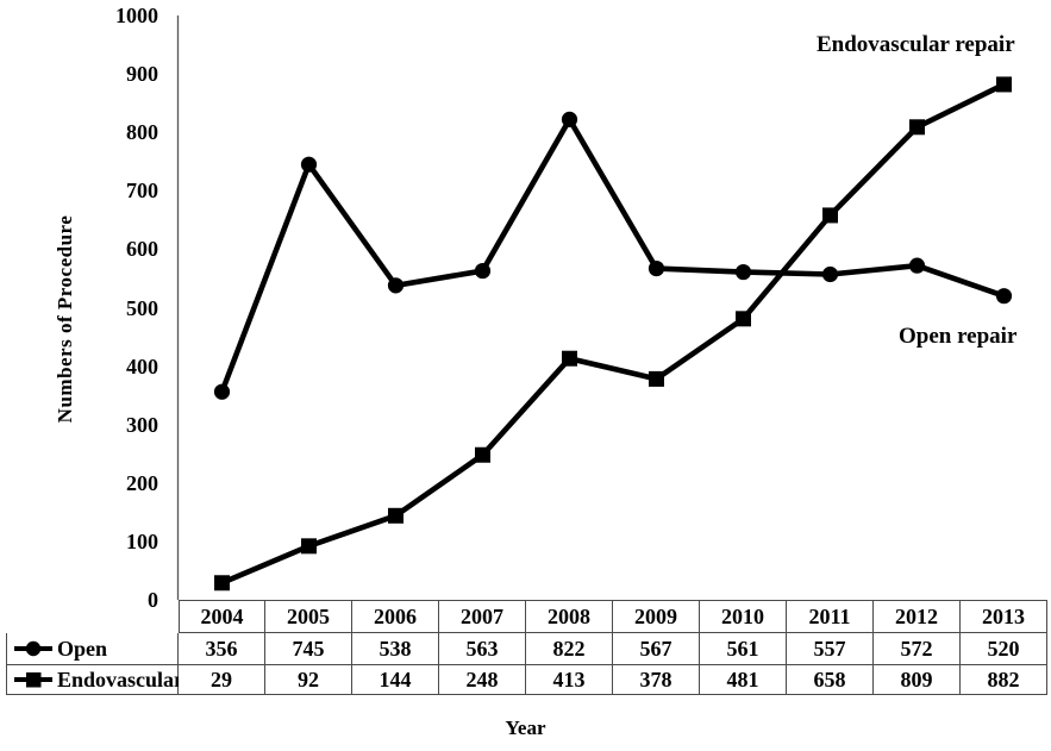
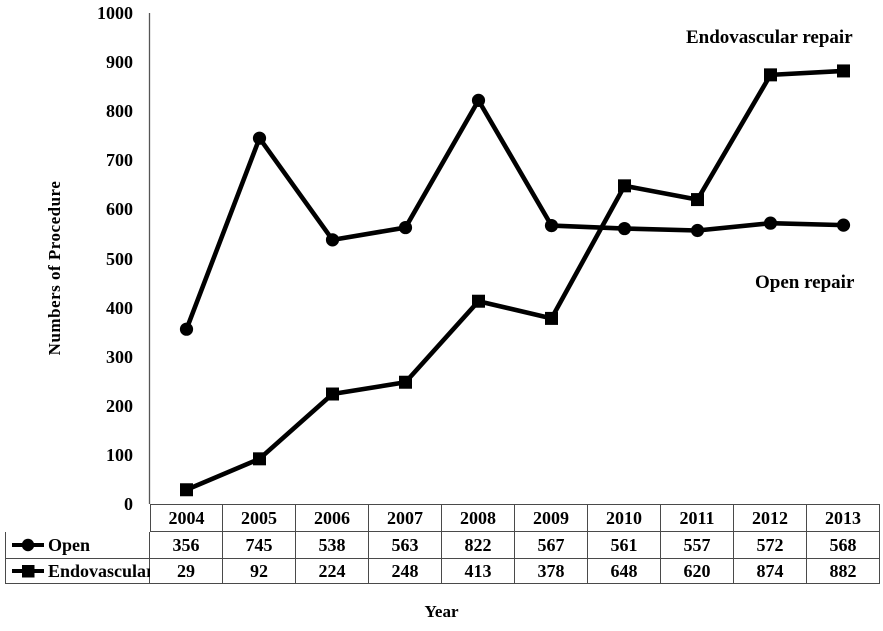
Endovascular/2006: 144 -> 224
Endovascular/2010: 481 -> 648
Endovascular/2011: 658 -> 620
Endovascular/2012: 809 -> 874
Open/2013: 520 -> 568
